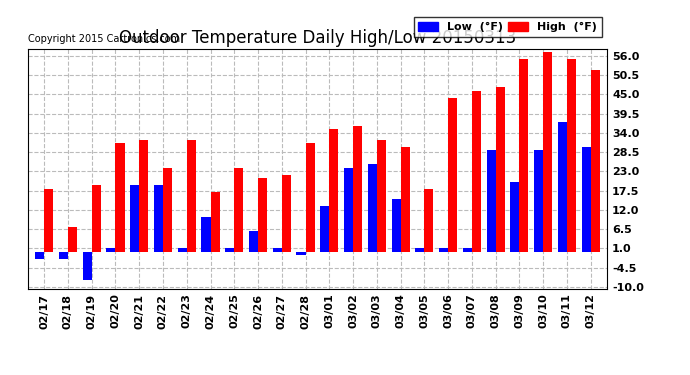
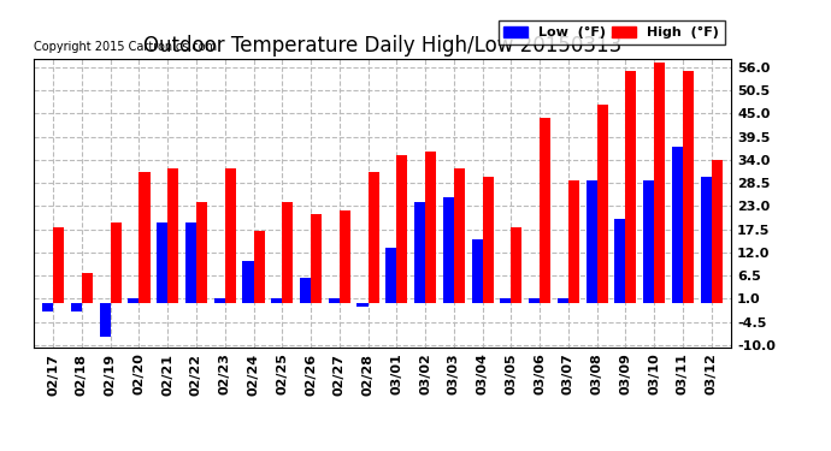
High (°F)/03/07: 46 -> 29
High (°F)/03/12: 52 -> 34
